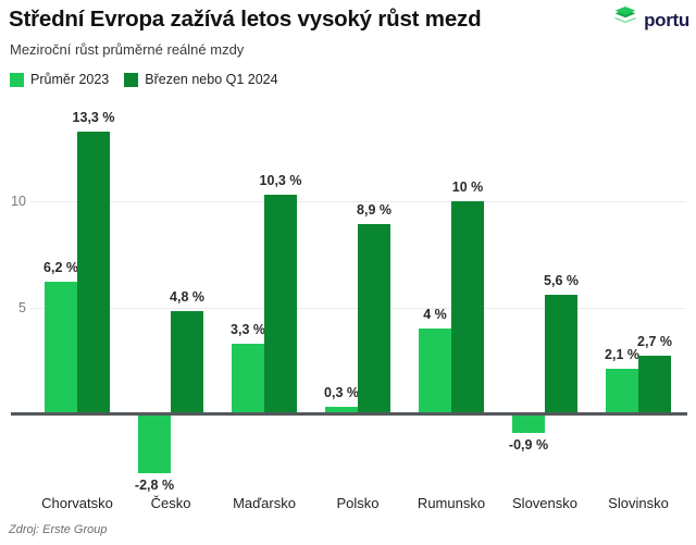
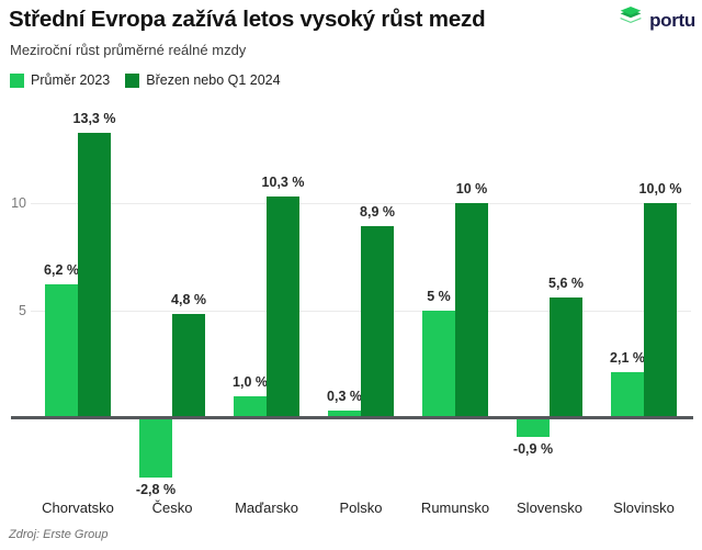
Průměr 2023/Maďarsko: 3,3 -> 1,0
Průměr 2023/Rumunsko: 4 -> 5
Březen nebo Q1 2024/Slovinsko: 2,7 -> 10,0
